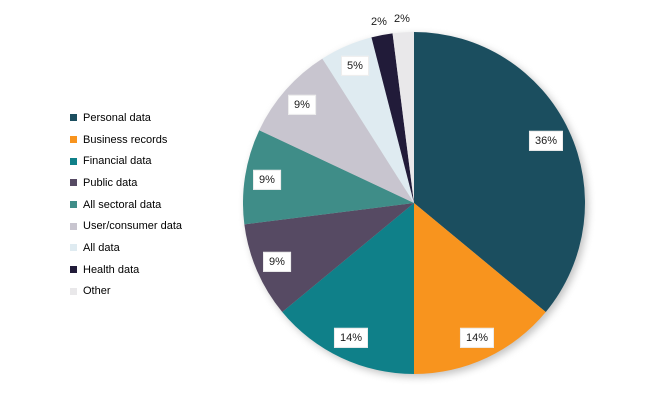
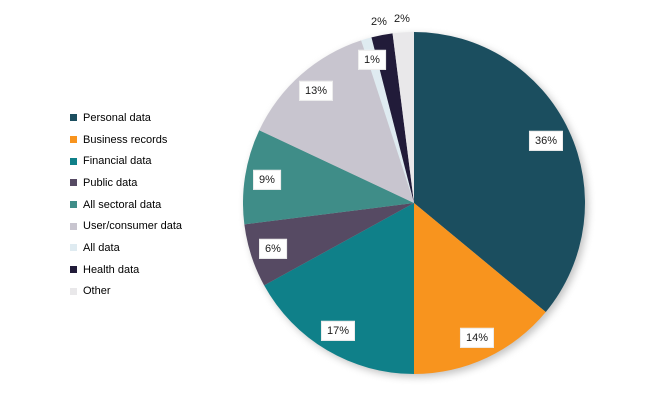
Financial data: 14% -> 17%
Public data: 9% -> 6%
User/consumer data: 9% -> 13%
All data: 5% -> 1%
